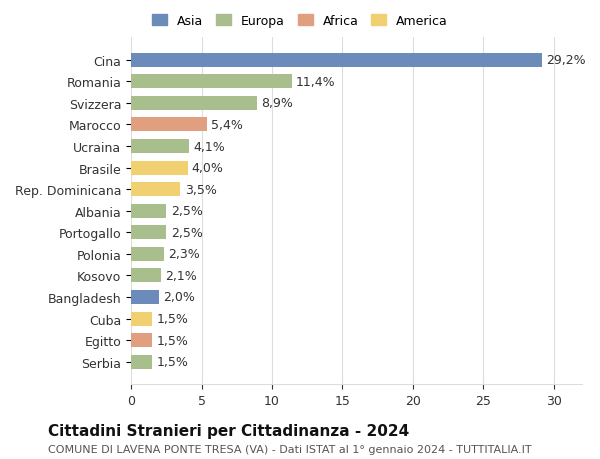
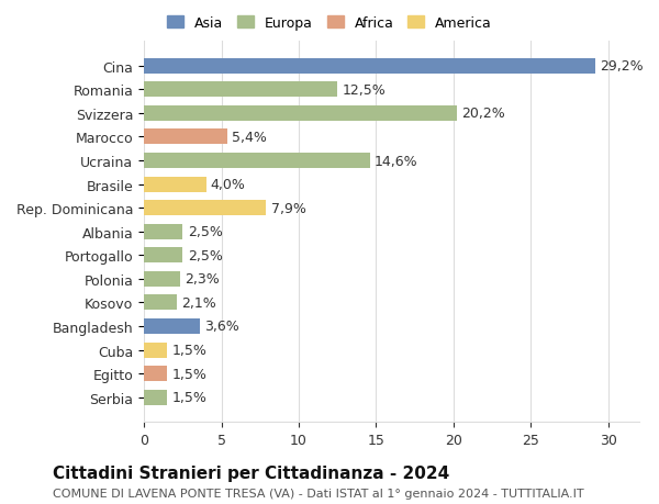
Romania: 11,4% -> 12,5%
Svizzera: 8,9% -> 20,2%
Ucraina: 4,1% -> 14,6%
Rep. Dominicana: 3,5% -> 7,9%
Bangladesh: 2,0% -> 3,6%
